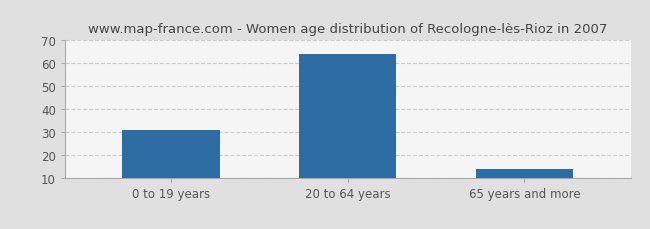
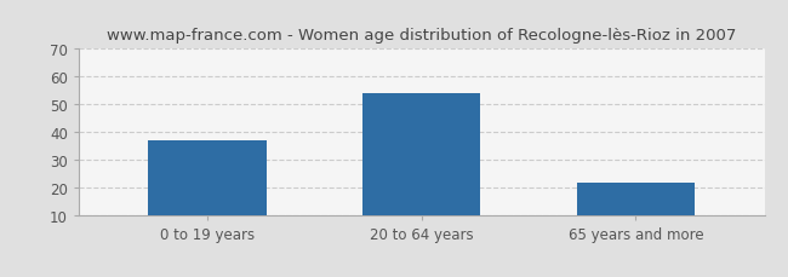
0 to 19 years: 31 -> 37
20 to 64 years: 64 -> 54
65 years and more: 14 -> 22
